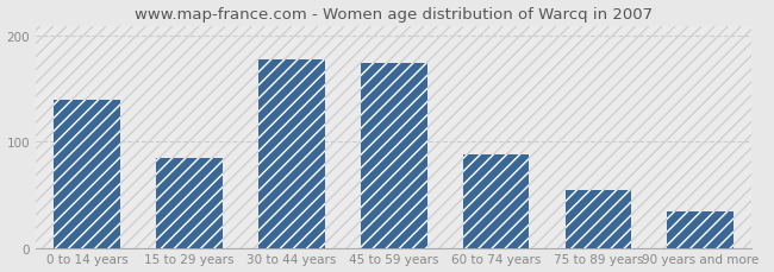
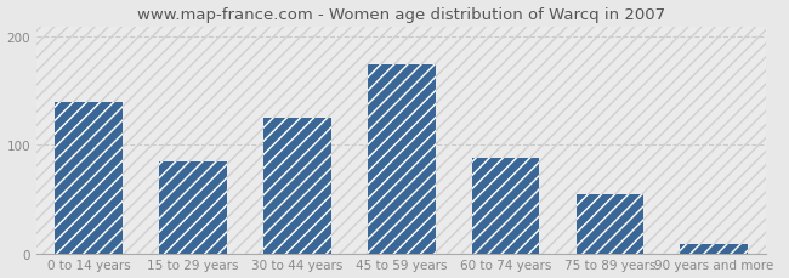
30 to 44 years: 178 -> 125
90 years and more: 34 -> 8
